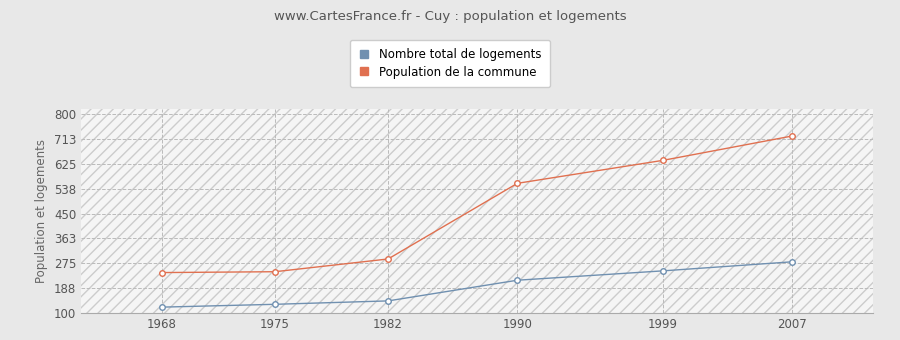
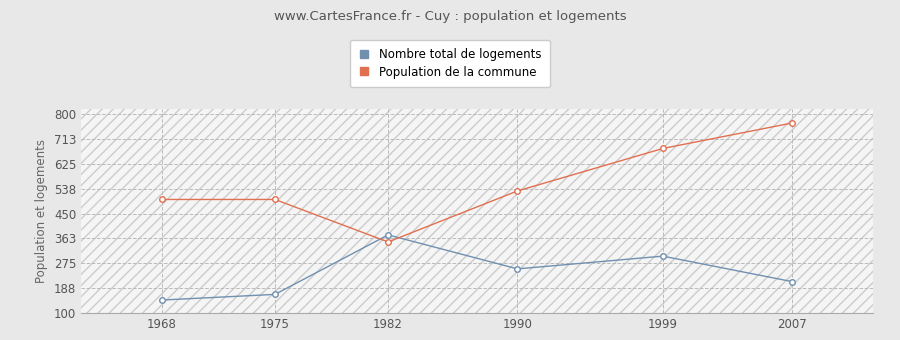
Nombre total de logements/1968: 120 -> 145
Population de la commune/1968: 242 -> 500
Nombre total de logements/1975: 130 -> 165
Population de la commune/1975: 245 -> 500
Nombre total de logements/1982: 142 -> 375
Population de la commune/1982: 290 -> 350
Nombre total de logements/1990: 215 -> 255
Population de la commune/1990: 557 -> 530
Nombre total de logements/1999: 248 -> 300
Population de la commune/1999: 638 -> 680
Nombre total de logements/2007: 280 -> 210
Population de la commune/2007: 724 -> 770
